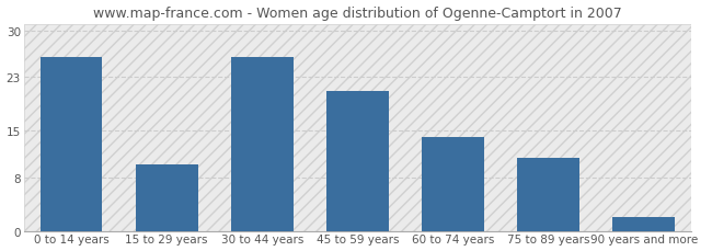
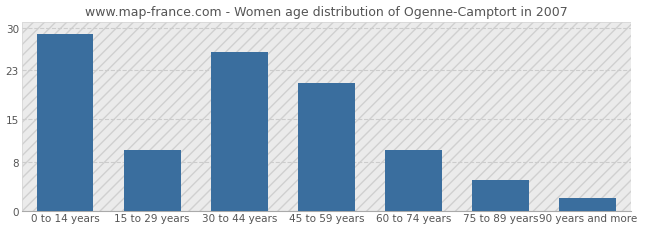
0 to 14 years: 26 -> 29
60 to 74 years: 14 -> 10
75 to 89 years: 11 -> 5
